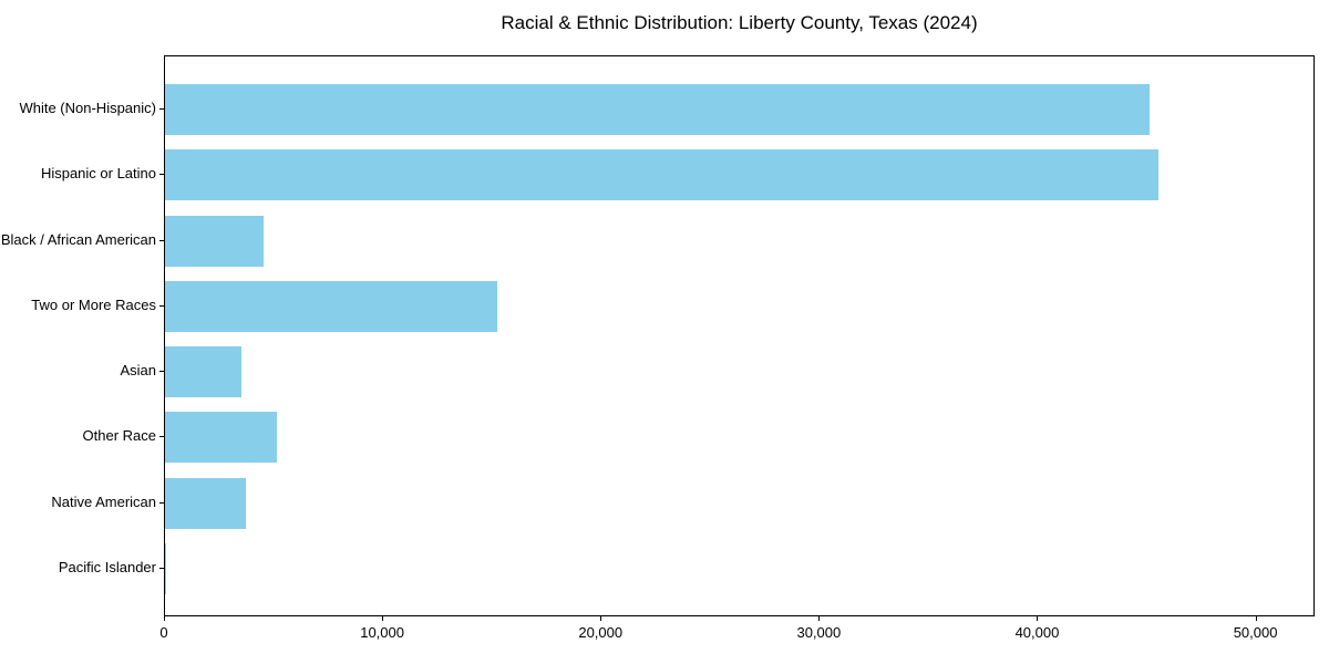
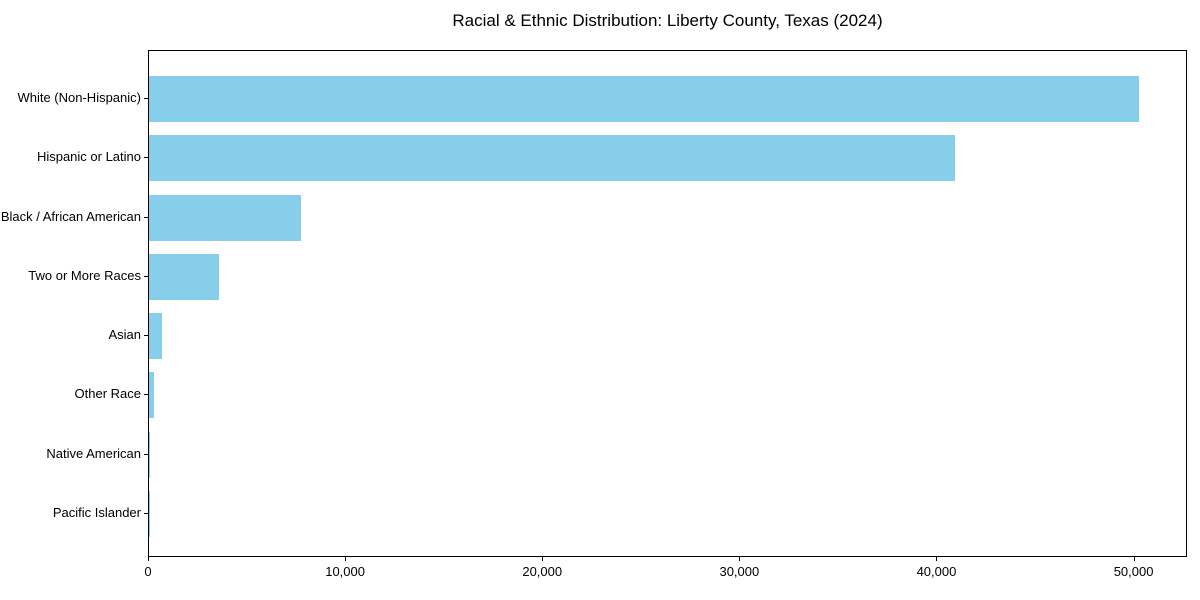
White (Non-Hispanic): 45100 -> 50200
Hispanic or Latino: 45500 -> 40900
Black / African American: 4500 -> 7700
Two or More Races: 15200 -> 3600
Asian: 3500 -> 600
Other Race: 5100 -> 300
Native American: 3700 -> 100
